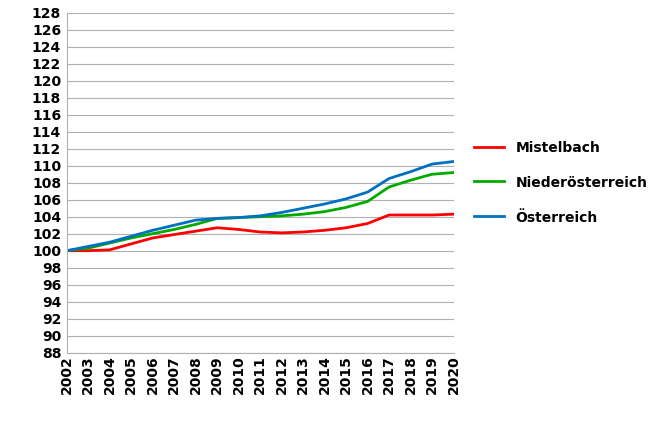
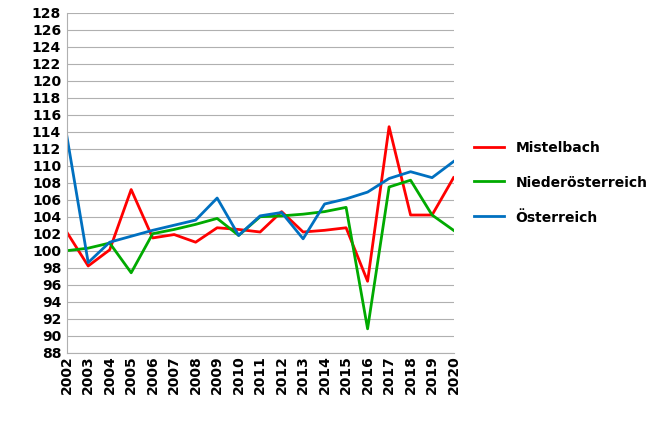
Mistelbach/2002: 100.0 -> 102.2
Österreich/2002: 100.0 -> 113.6
Mistelbach/2003: 100.0 -> 98.2
Österreich/2003: 100.5 -> 98.6
Mistelbach/2005: 100.8 -> 107.2
Niederösterreich/2005: 101.5 -> 97.4
Mistelbach/2008: 102.3 -> 101.0
Österreich/2009: 103.8 -> 106.2
Niederösterreich/2010: 103.9 -> 101.8
Österreich/2010: 103.9 -> 101.8
Mistelbach/2012: 102.1 -> 104.6
Österreich/2013: 105.0 -> 101.4
Mistelbach/2016: 103.2 -> 96.4
Niederösterreich/2016: 105.8 -> 90.8
Mistelbach/2017: 104.2 -> 114.6
Niederösterreich/2019: 109.0 -> 104.2
Österreich/2019: 110.2 -> 108.6
Mistelbach/2020: 104.3 -> 108.6
Niederösterreich/2020: 109.2 -> 102.4
